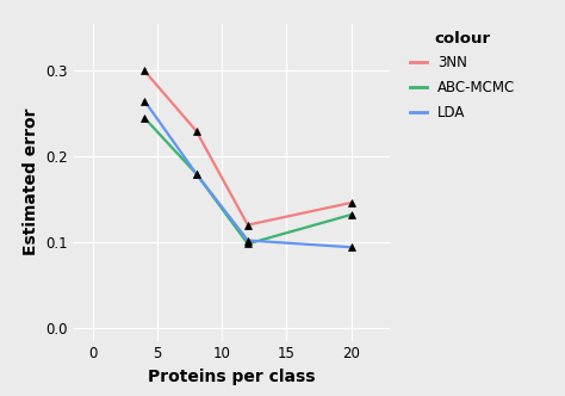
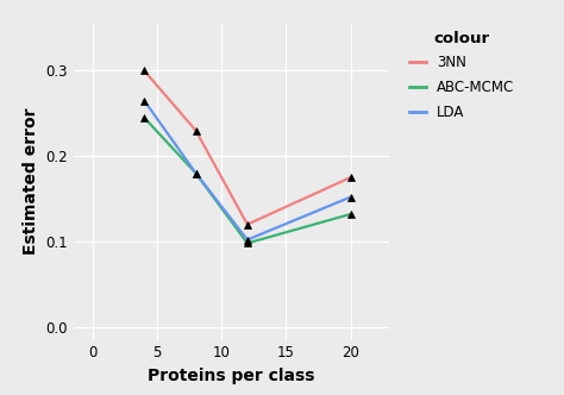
3NN/20: 0.146 -> 0.175
LDA/20: 0.094 -> 0.152
